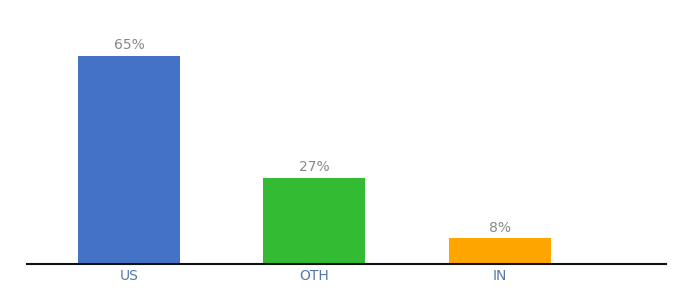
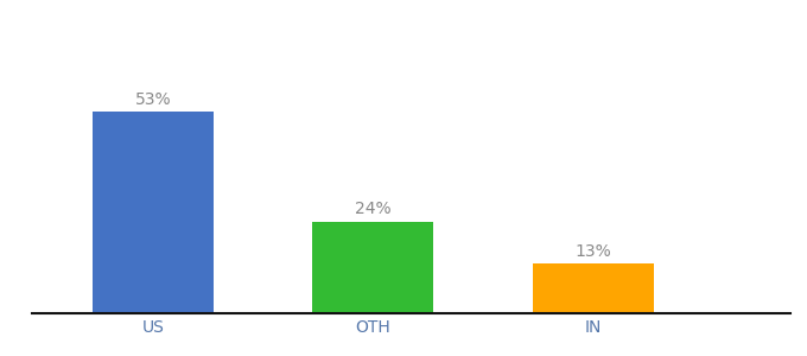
US: 65% -> 53%
OTH: 27% -> 24%
IN: 8% -> 13%
